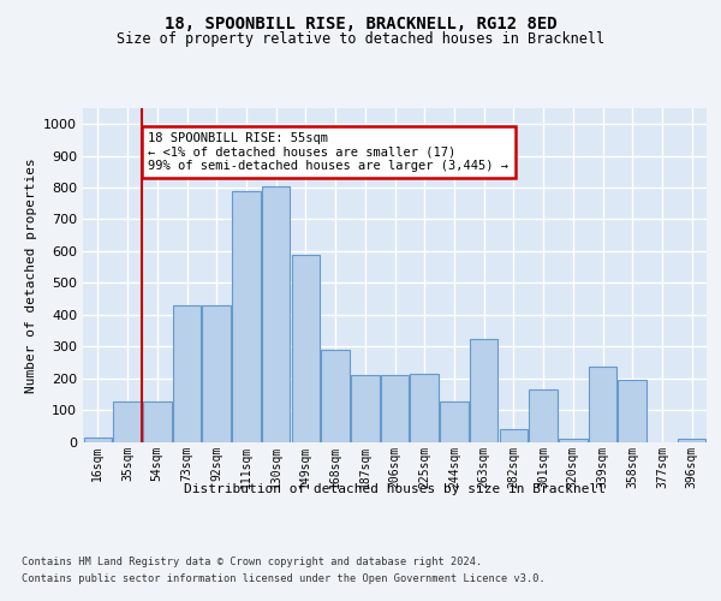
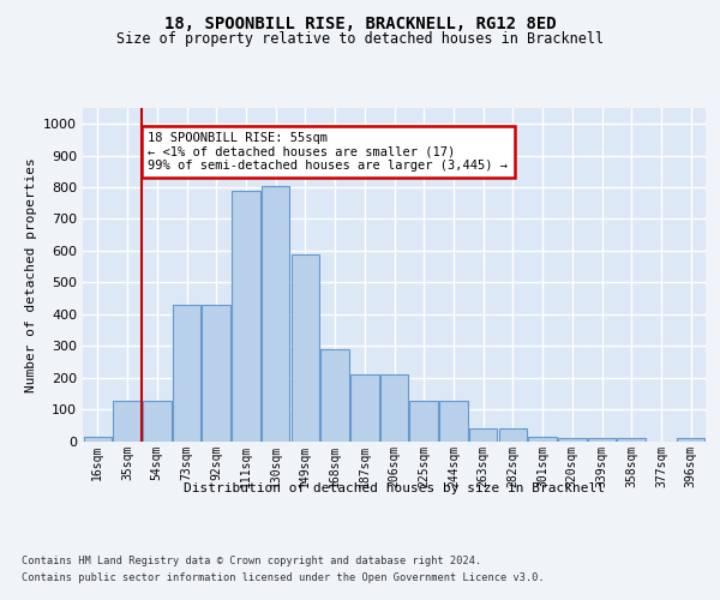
225sqm: 215 -> 125
263sqm: 325 -> 40
301sqm: 165 -> 12
339sqm: 235 -> 10
358sqm: 195 -> 10
